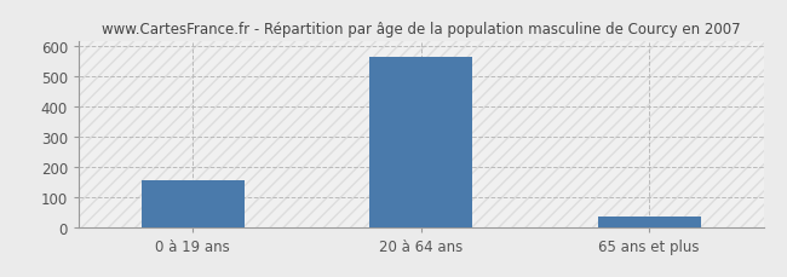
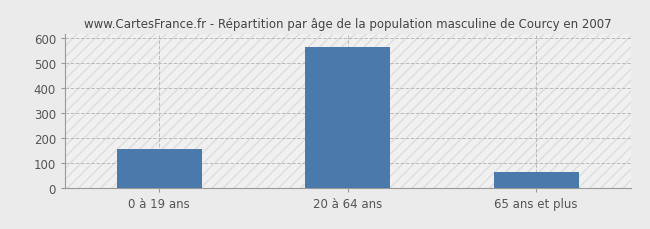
65 ans et plus: 35 -> 62
